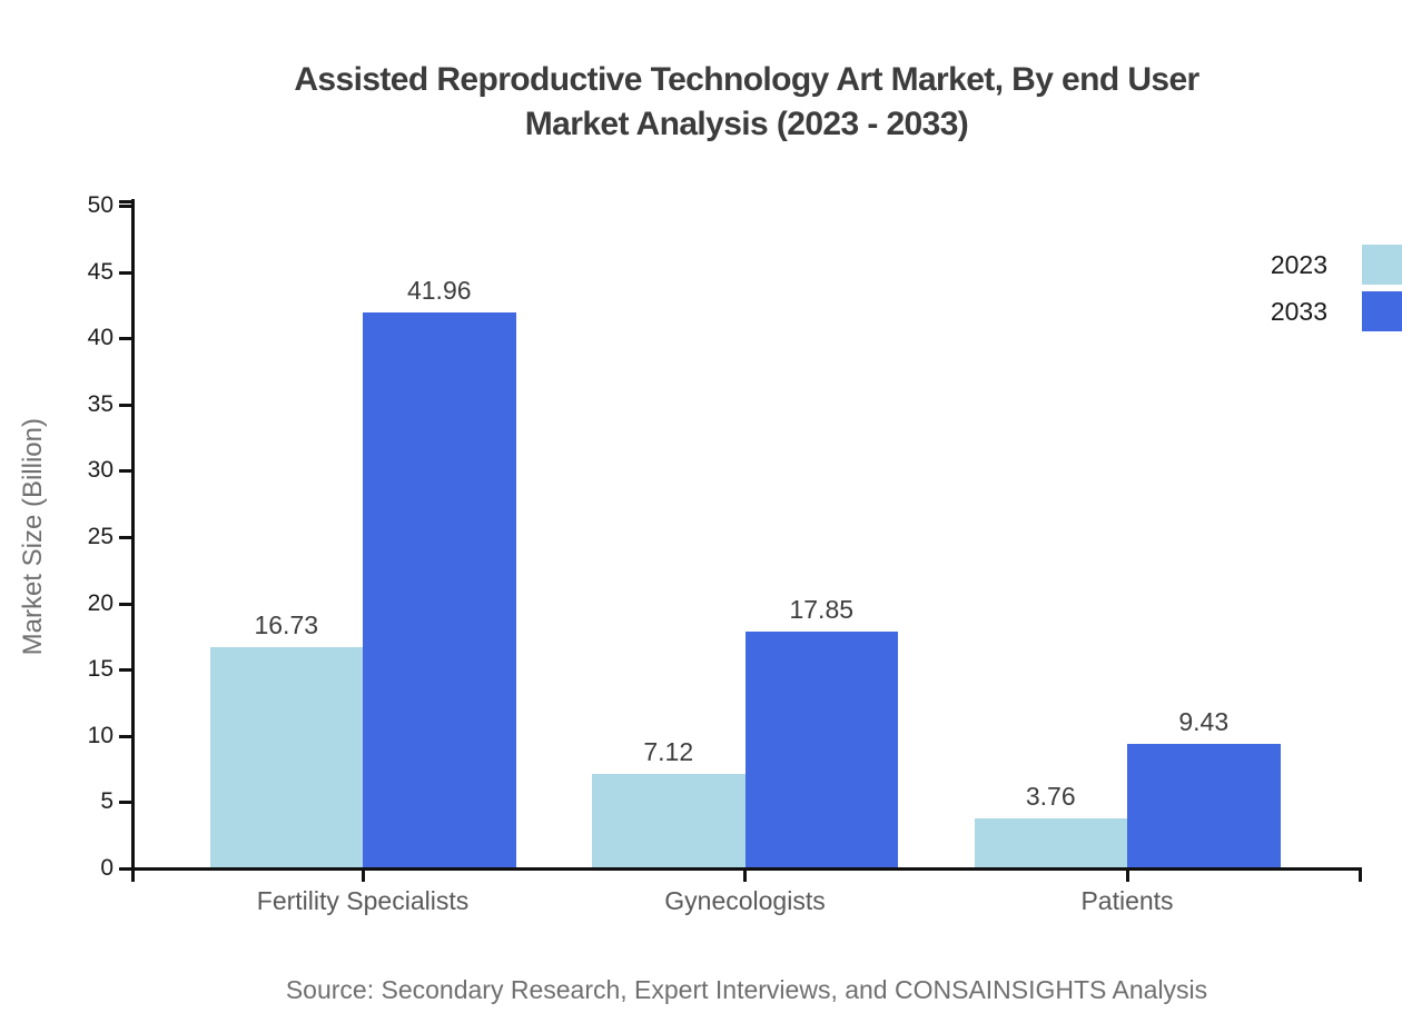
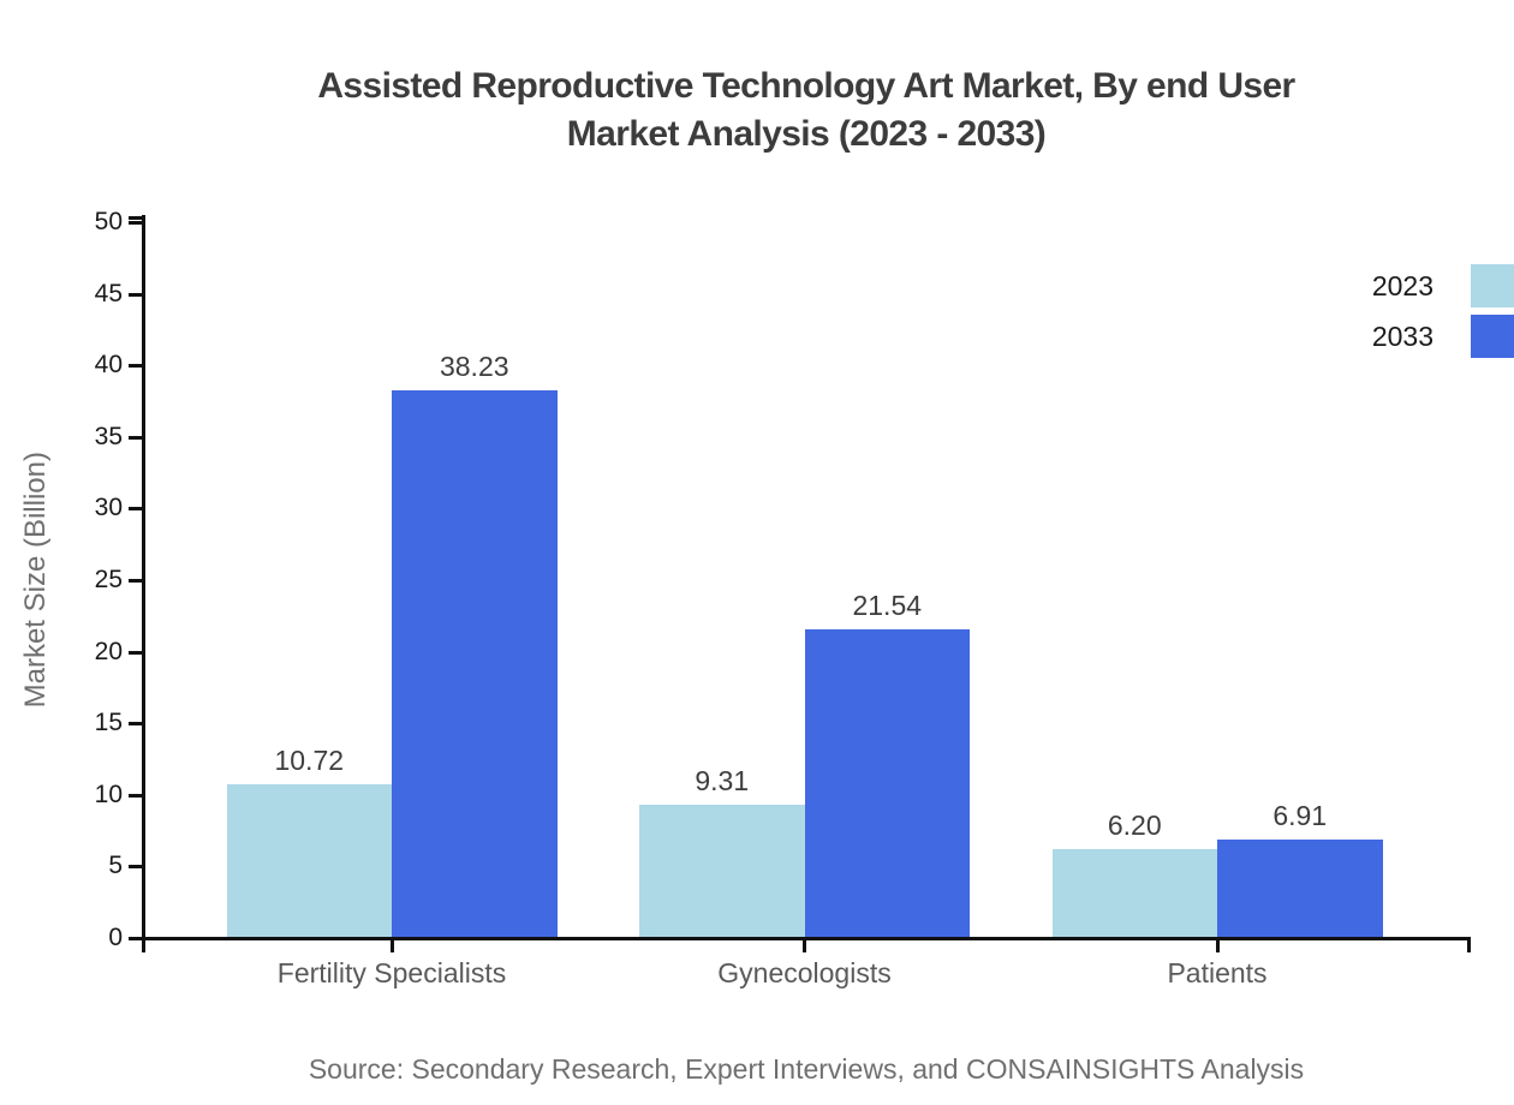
2023/Fertility Specialists: 16.73 -> 10.72
2033/Fertility Specialists: 41.96 -> 38.23
2023/Gynecologists: 7.12 -> 9.31
2033/Gynecologists: 17.85 -> 21.54
2023/Patients: 3.76 -> 6.20
2033/Patients: 9.43 -> 6.91
